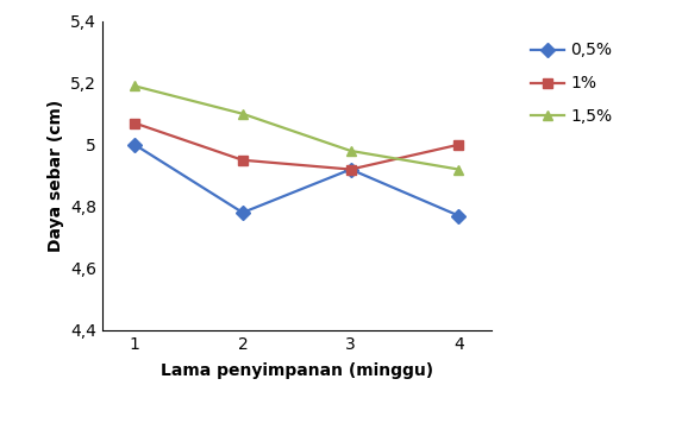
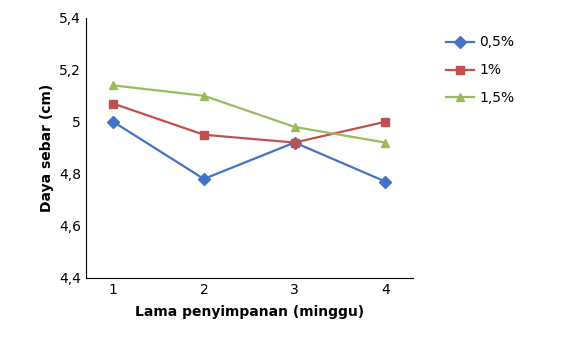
1,5%/1: 5,19 -> 5,14
